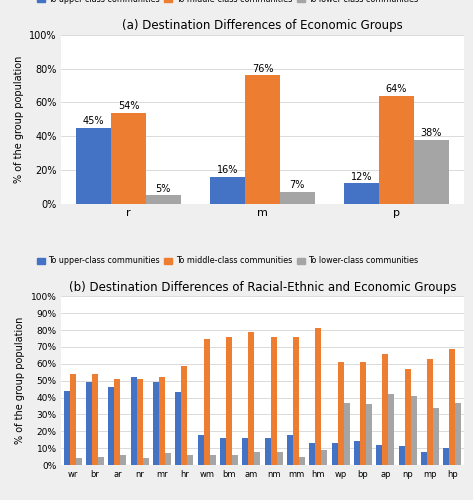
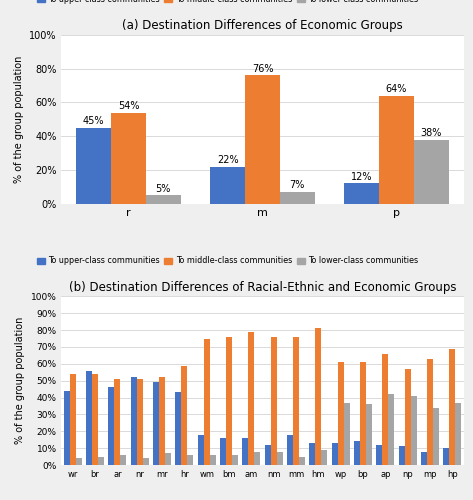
(a) Destination Differences of Economic Groups/To upper-class communities/m: 16% -> 22%
To upper-class communities/br: 49% -> 56%
To upper-class communities/nm: 16% -> 12%
